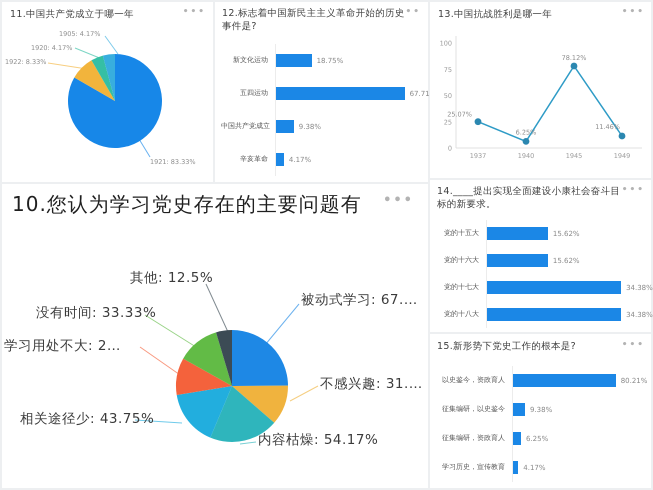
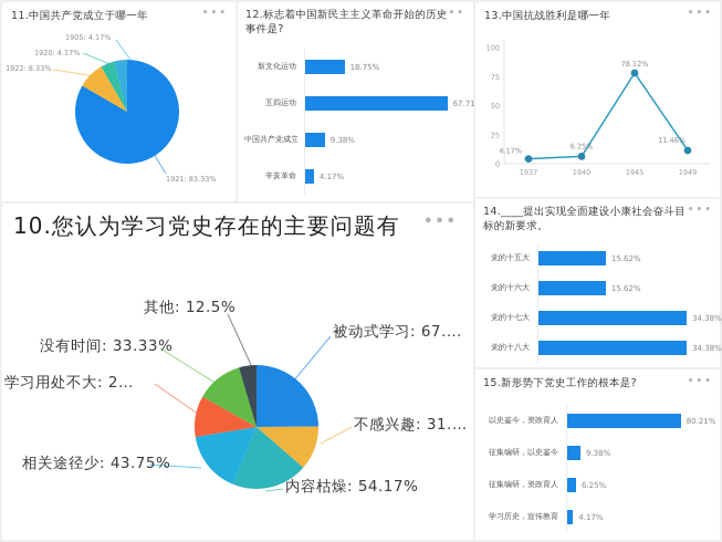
13.中国抗战胜利是哪一年/1937: 25.07% -> 4.17%
